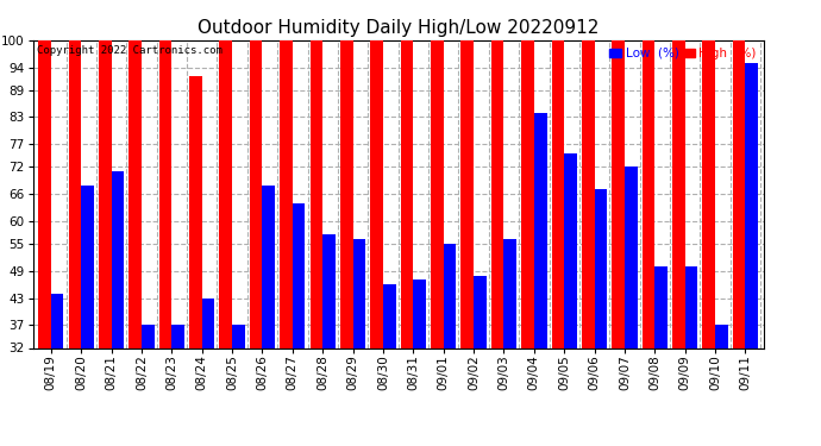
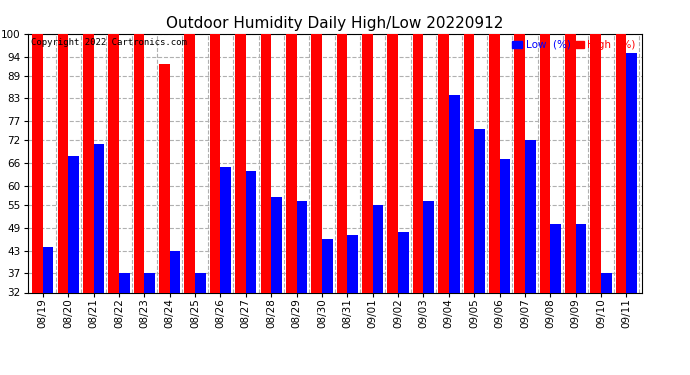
Low (%)/08/26: 68 -> 65
